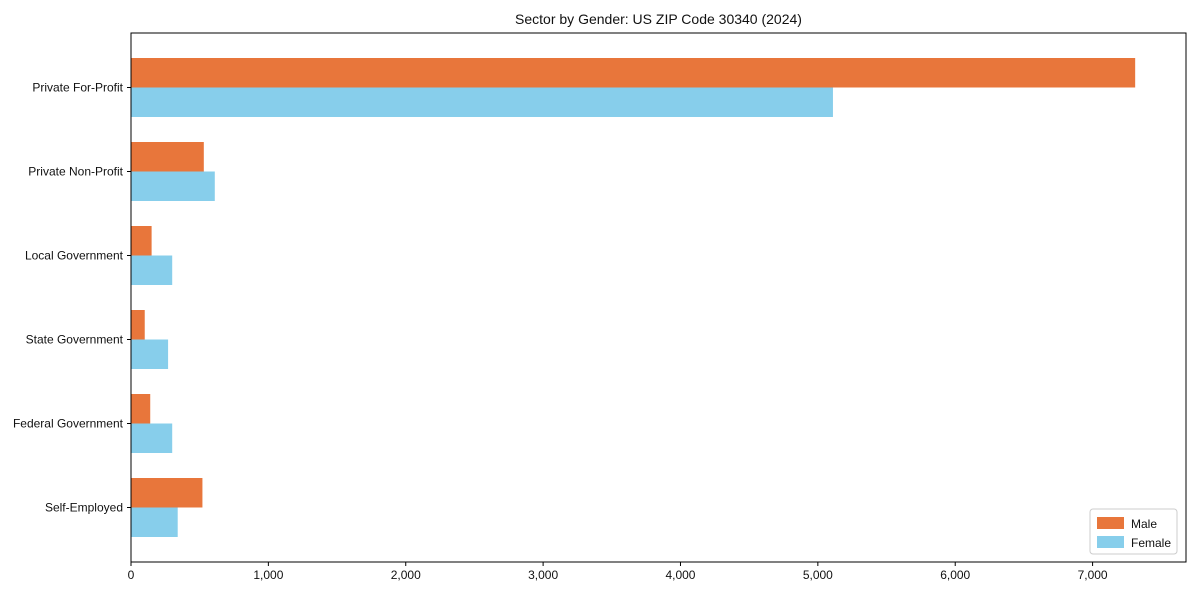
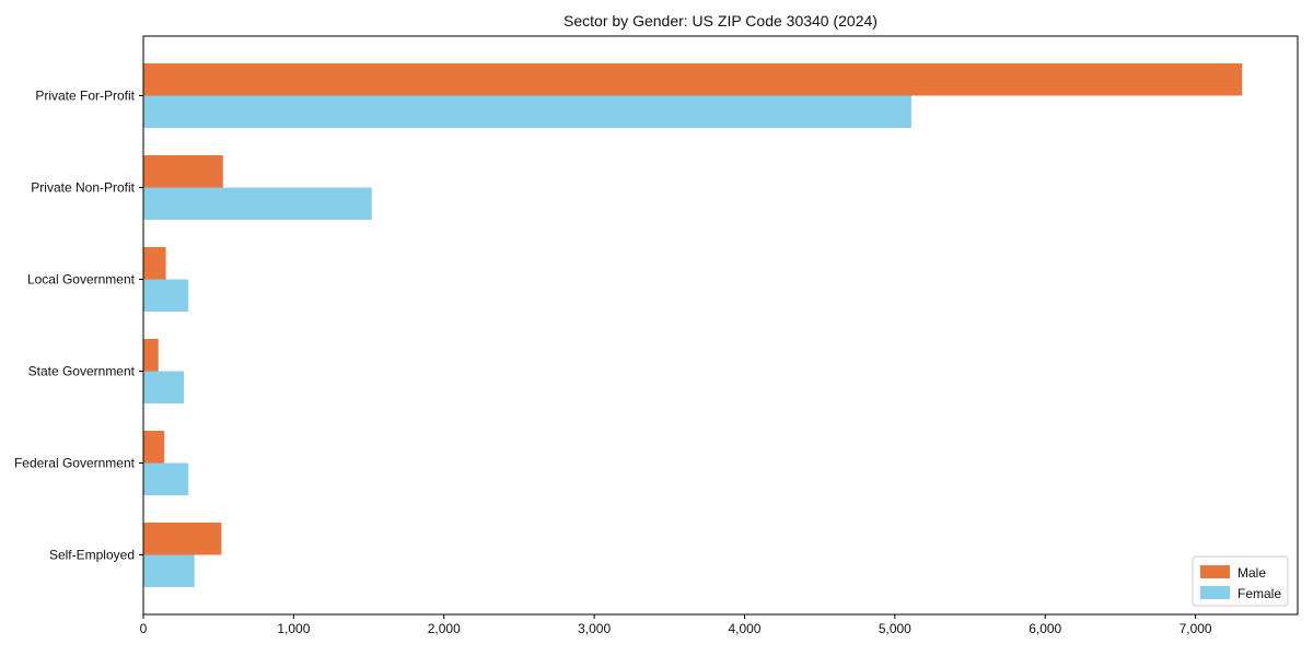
Female/Private Non-Profit: 610 -> 1520
